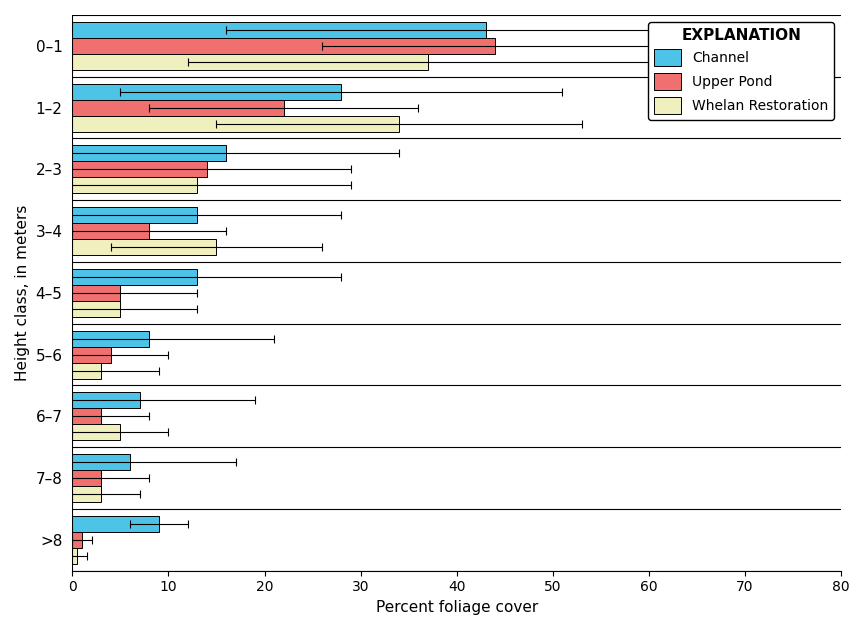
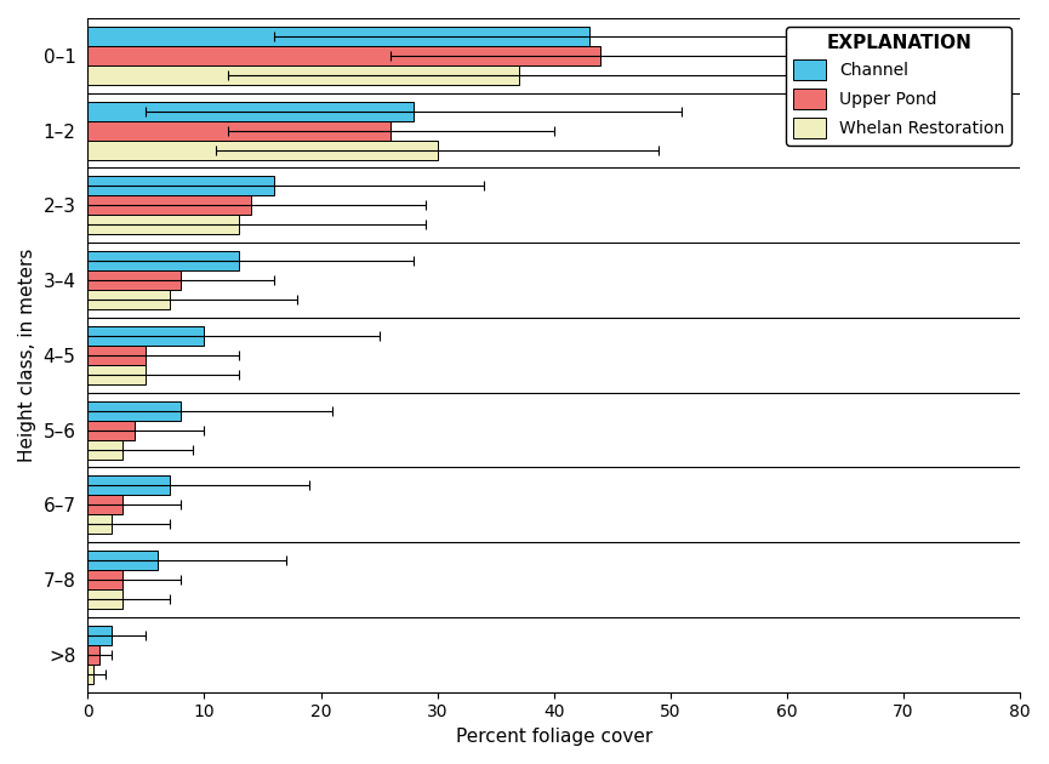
Upper Pond/1–2: 22 -> 26
Whelan Restoration/1–2: 34.0 -> 30.0
Whelan Restoration/3–4: 15.0 -> 7.0
Channel/4–5: 13 -> 10
Whelan Restoration/6–7: 5.0 -> 2.0
Channel/>8: 9 -> 2
